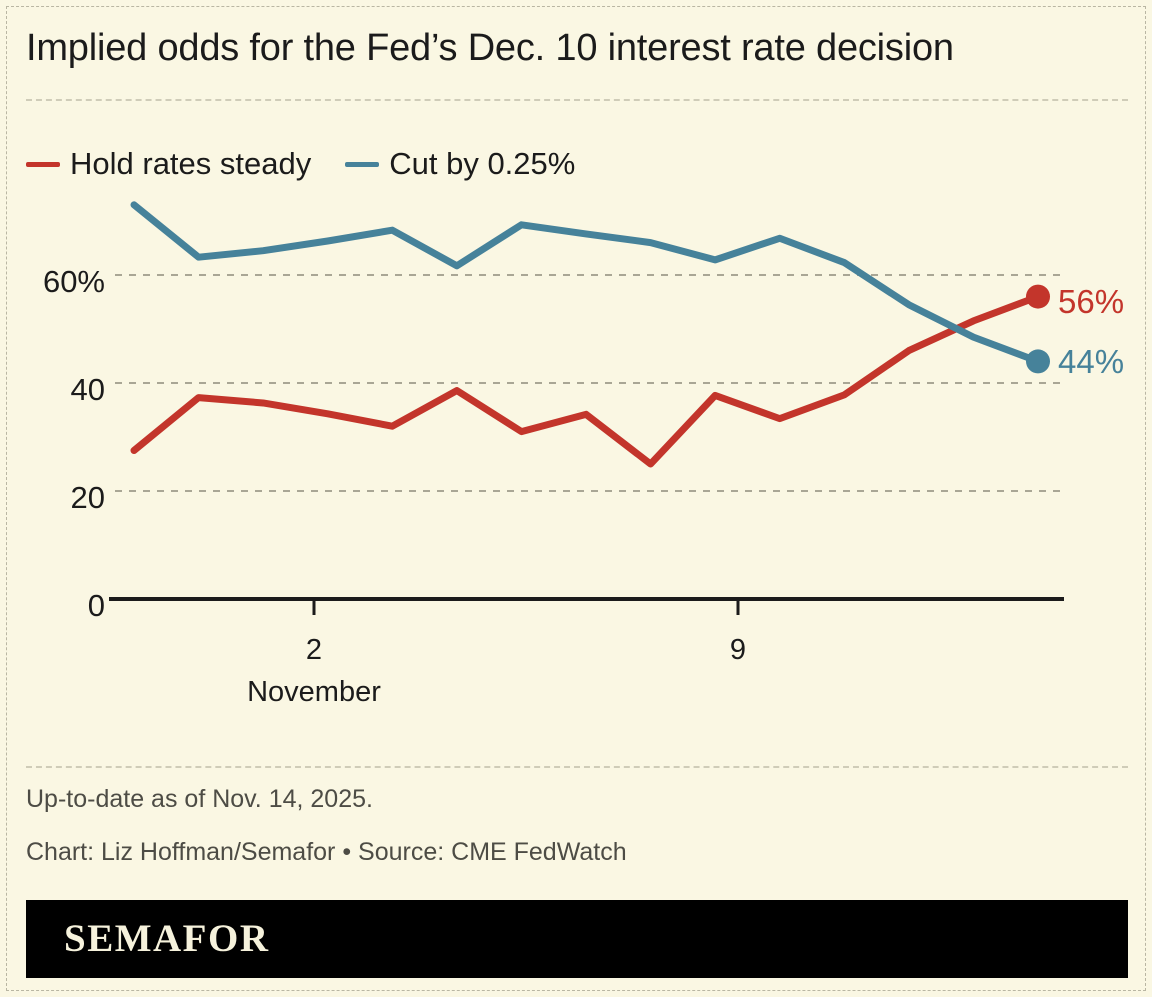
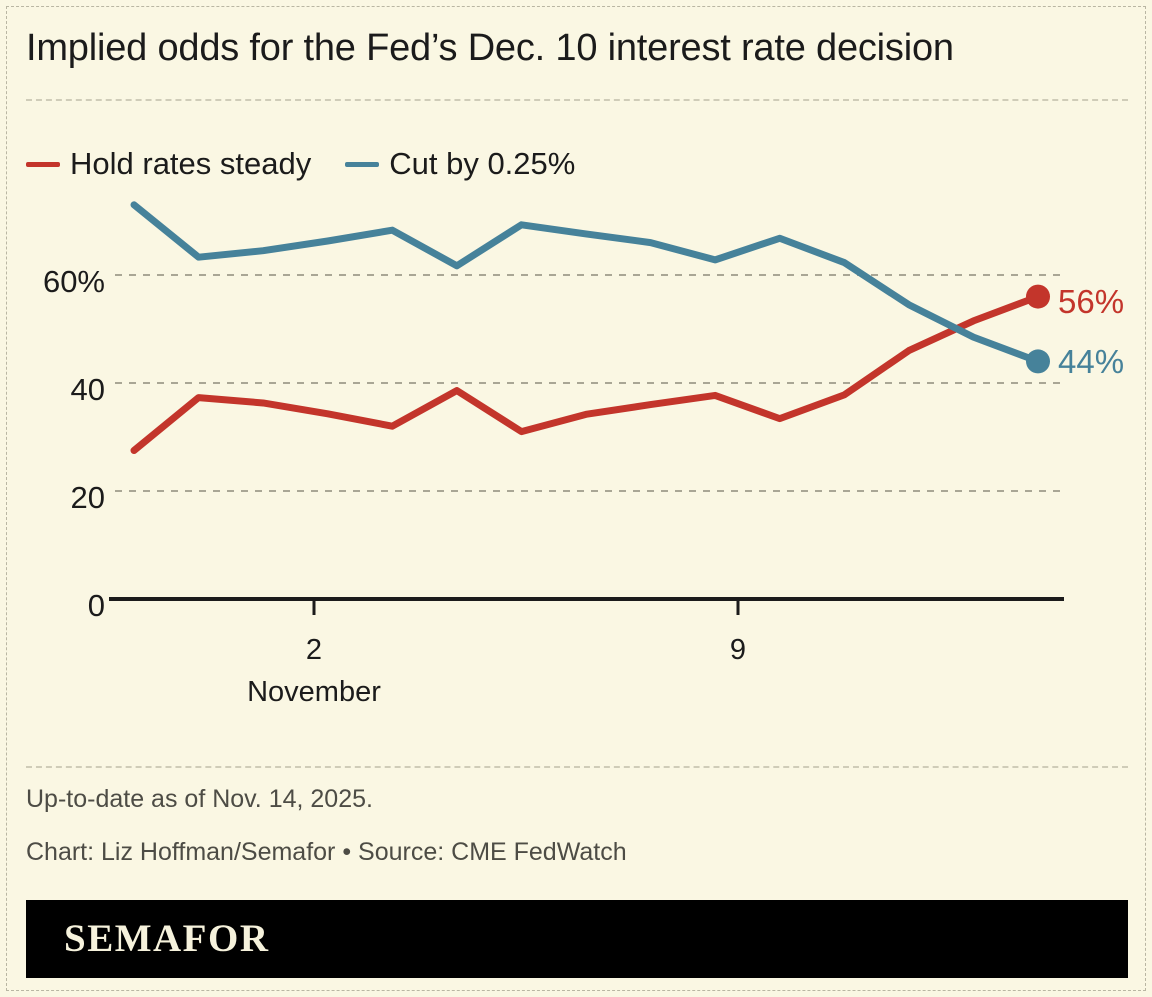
Hold rates steady/9: 25% -> 36%
